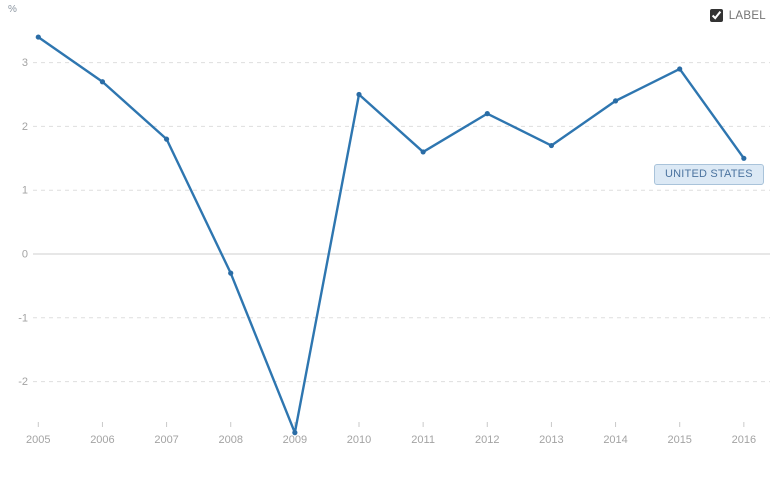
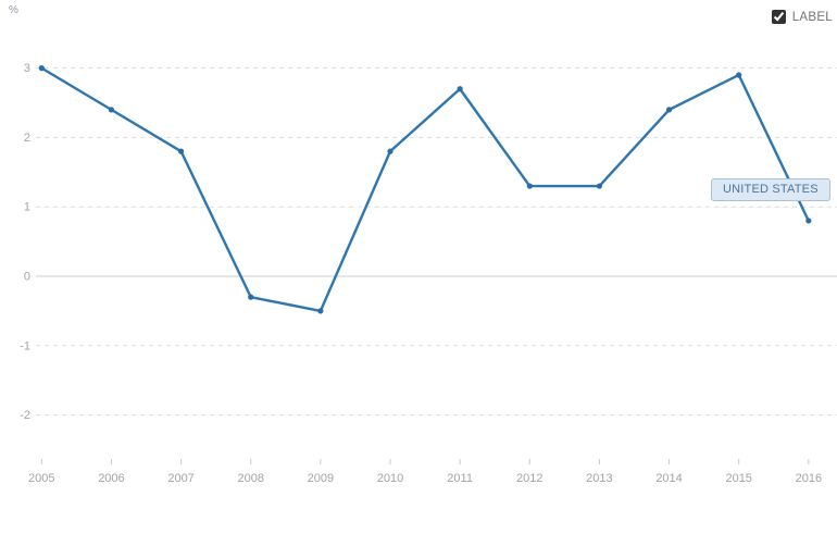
2005: 3.4 -> 3.0
2006: 2.7 -> 2.4
2009: -2.8 -> -0.5
2010: 2.5 -> 1.8
2011: 1.6 -> 2.7
2012: 2.2 -> 1.3
2013: 1.7 -> 1.3
2016: 1.5 -> 0.8
